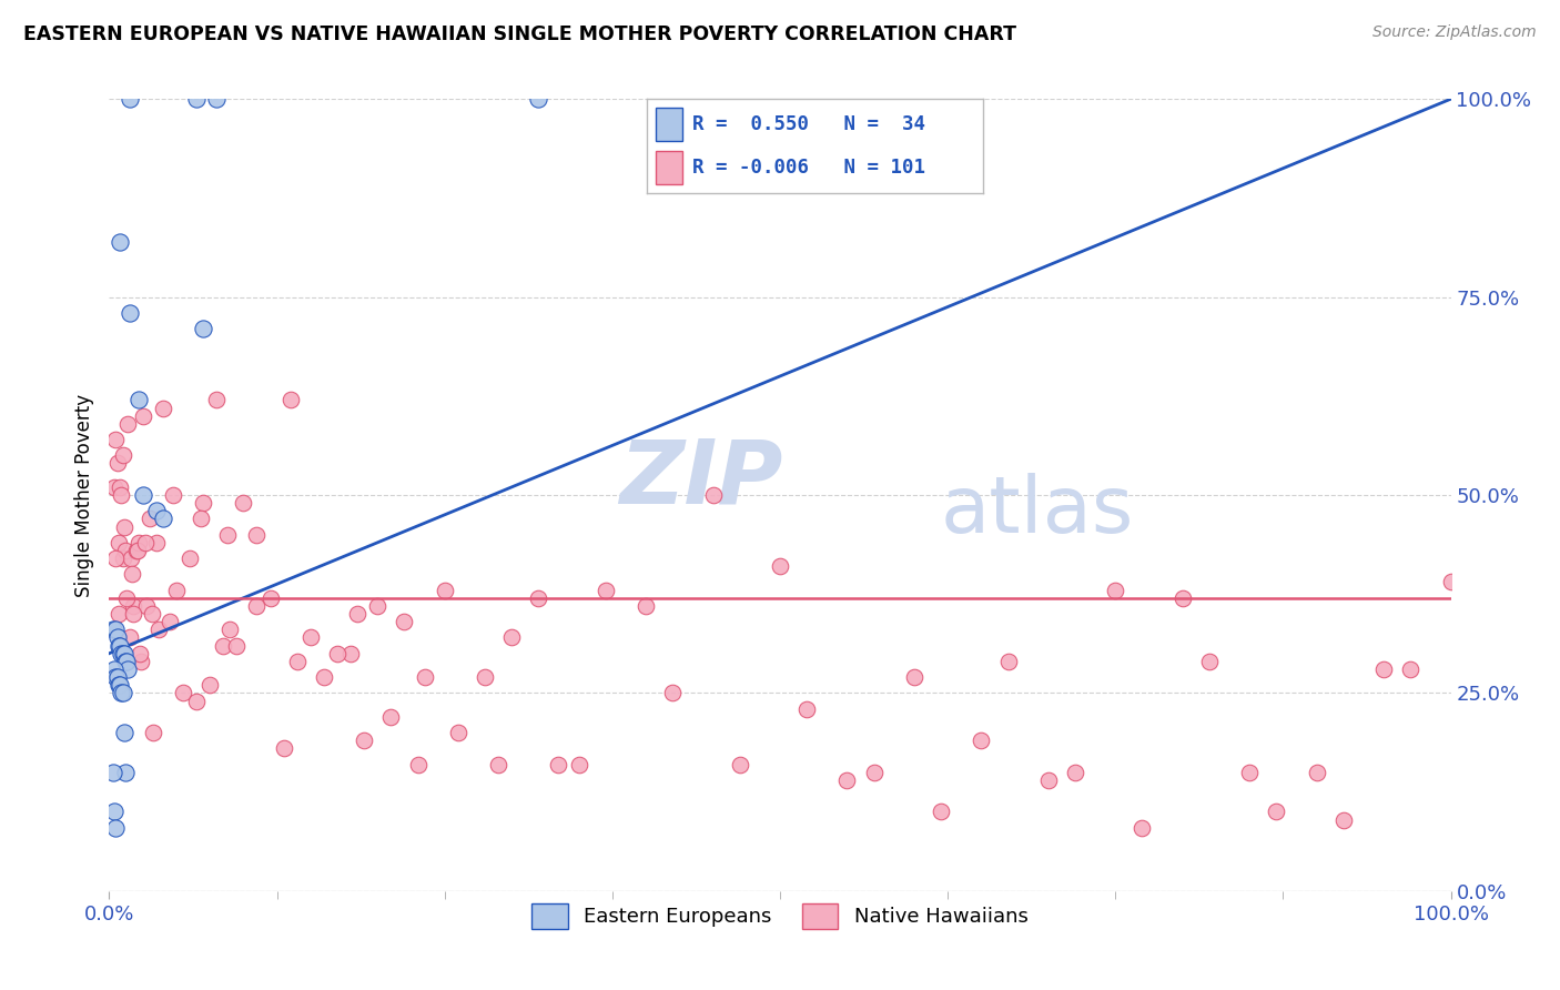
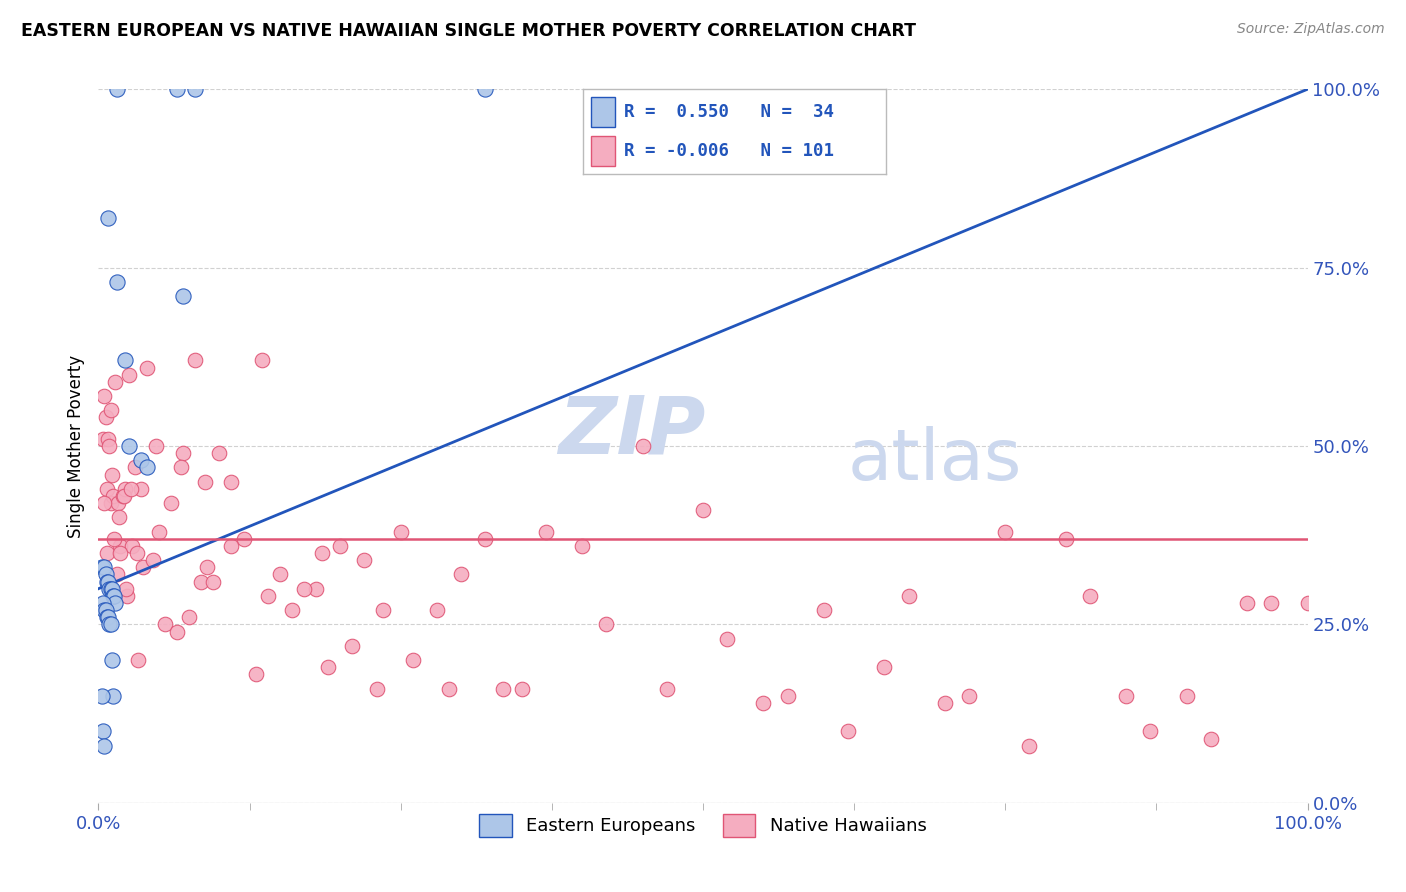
Native Hawaiians/100.0%: 39% -> 28%
